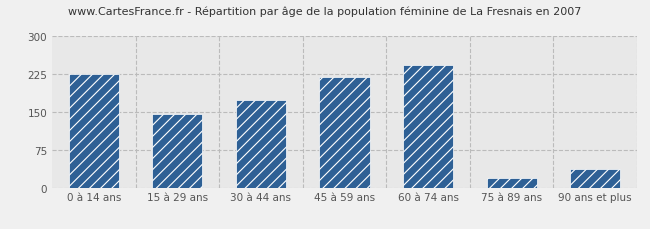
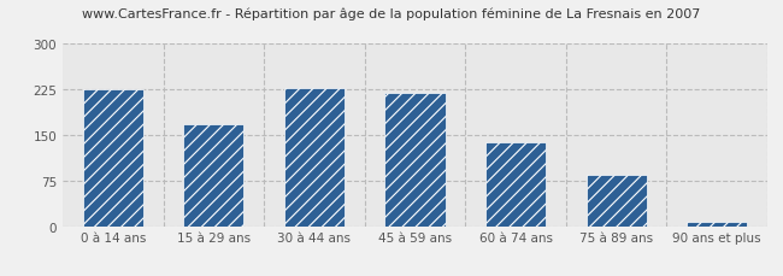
15 à 29 ans: 146 -> 168
30 à 44 ans: 174 -> 226
60 à 74 ans: 242 -> 138
75 à 89 ans: 18 -> 84
90 ans et plus: 36 -> 8
